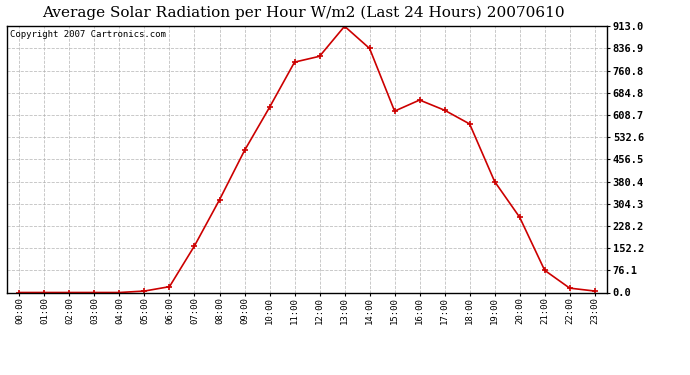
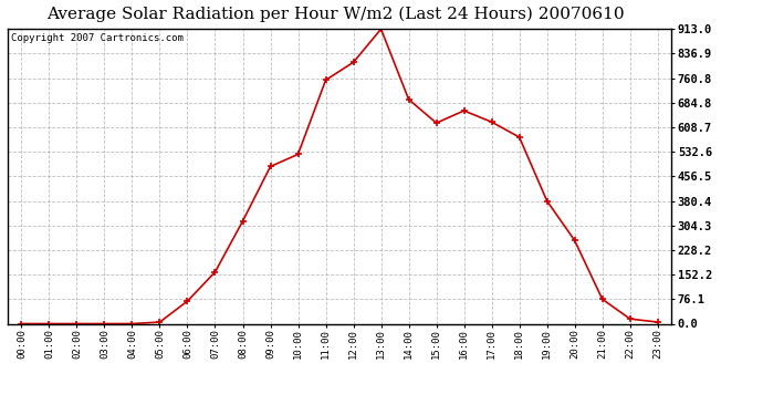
06:00: 20 -> 70
10:00: 635 -> 525
11:00: 790 -> 755
14:00: 837 -> 695
